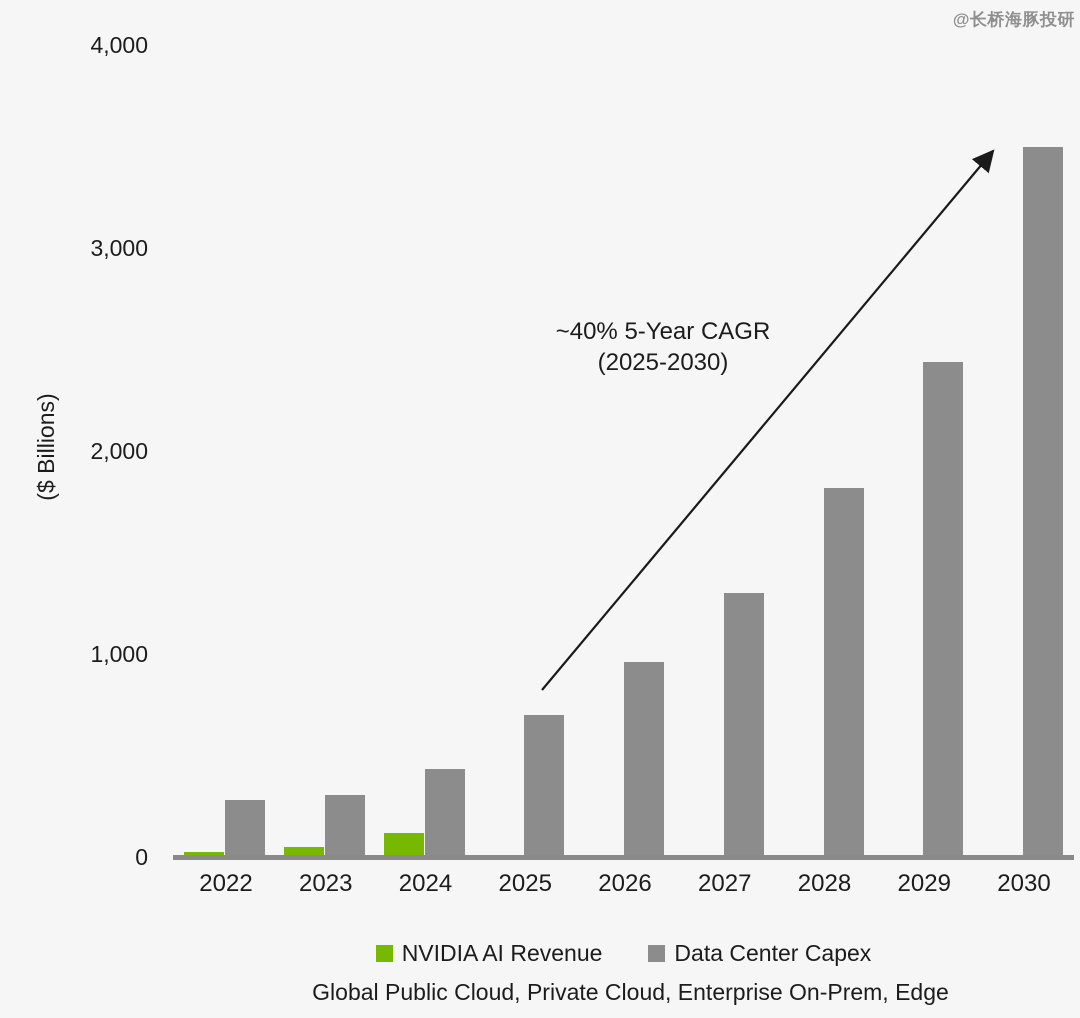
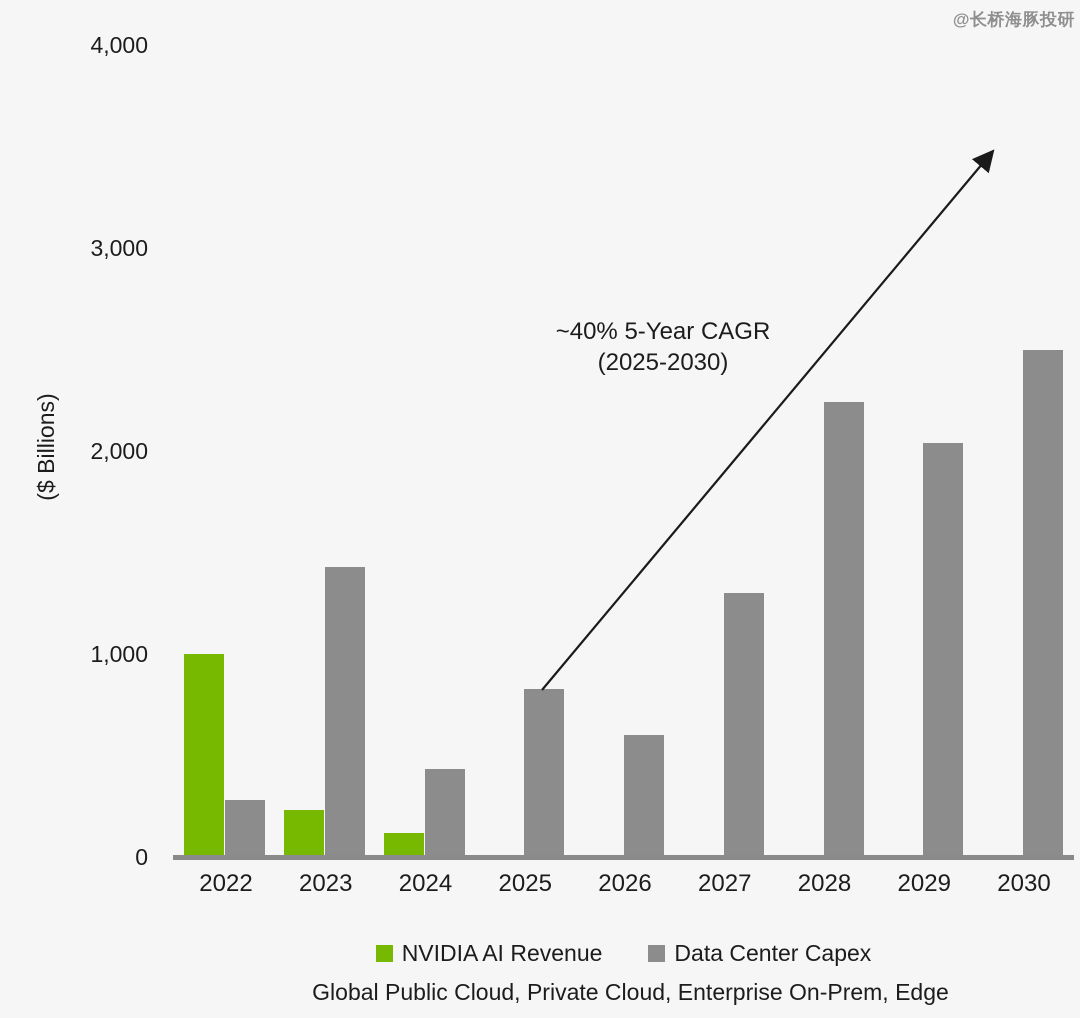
NVIDIA AI Revenue/2022: 20 -> 1000
NVIDIA AI Revenue/2023: 50 -> 230
Data Center Capex/2023: 300 -> 1430
Data Center Capex/2025: 700 -> 830
Data Center Capex/2026: 960 -> 600
Data Center Capex/2028: 1820 -> 2240
Data Center Capex/2029: 2440 -> 2040
Data Center Capex/2030: 3500 -> 2500
